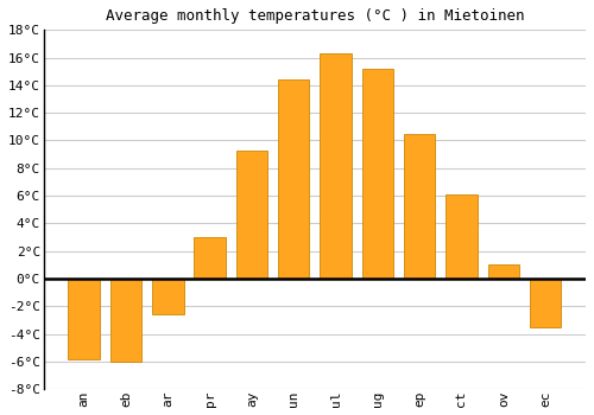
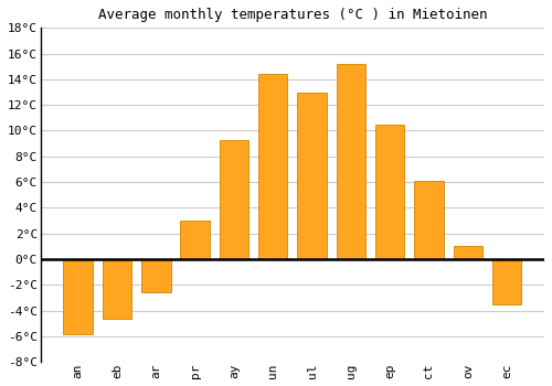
eb: -6.0°C -> -4.6°C
ul: 16.3°C -> 13.0°C
